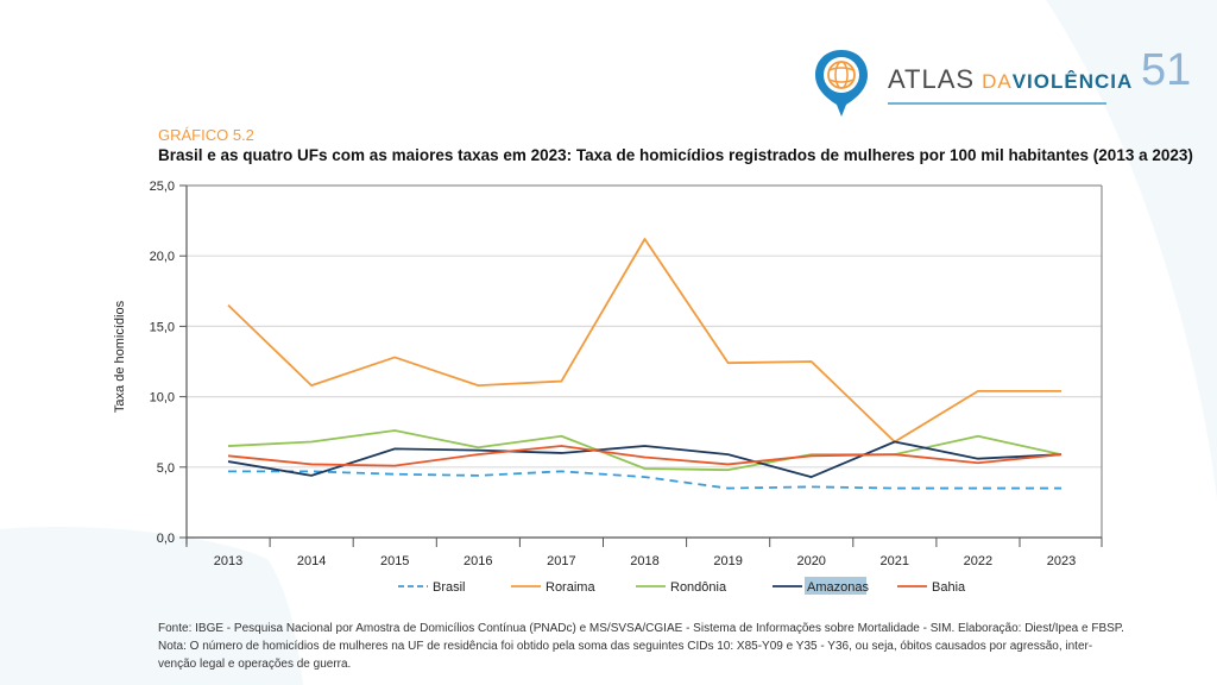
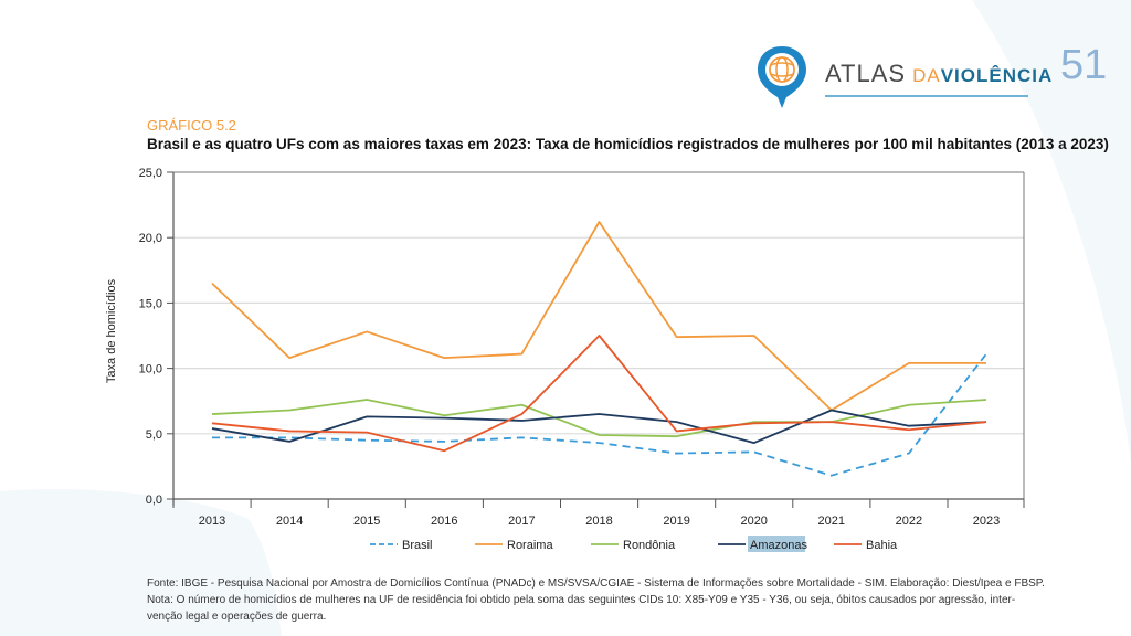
Bahia/2016: 5,9 -> 3,7
Bahia/2018: 5,7 -> 12,5
Brasil/2021: 3,5 -> 1,8
Brasil/2023: 3,5 -> 11,1
Rondônia/2023: 5,9 -> 7,6
